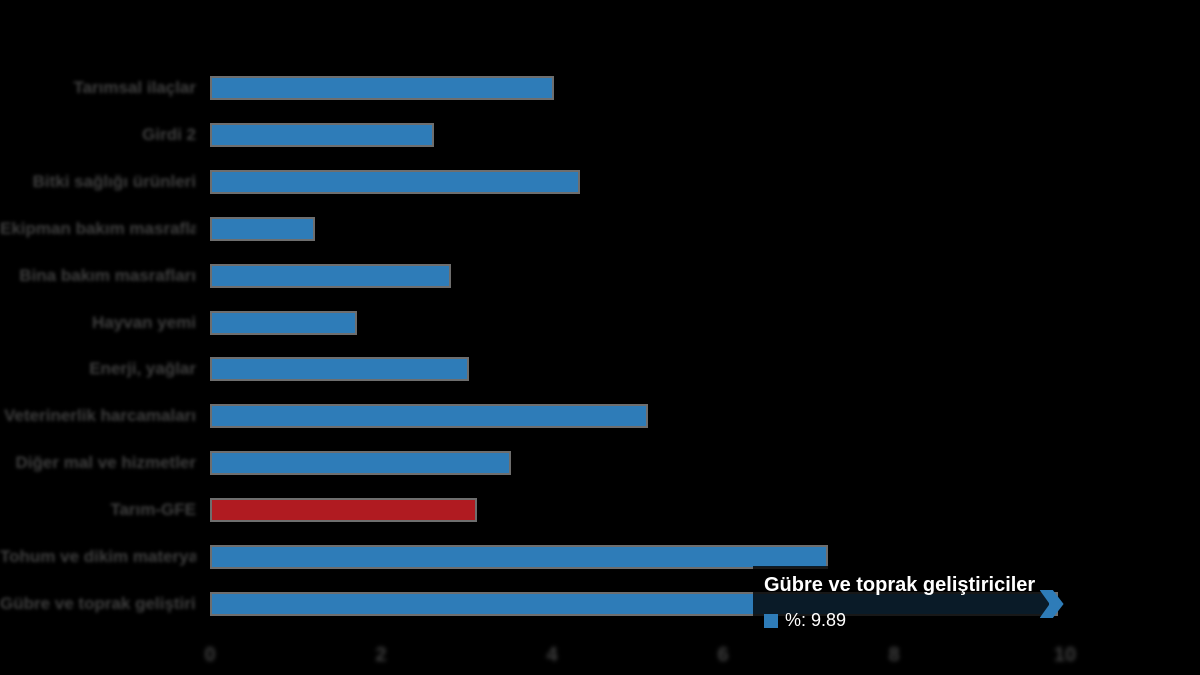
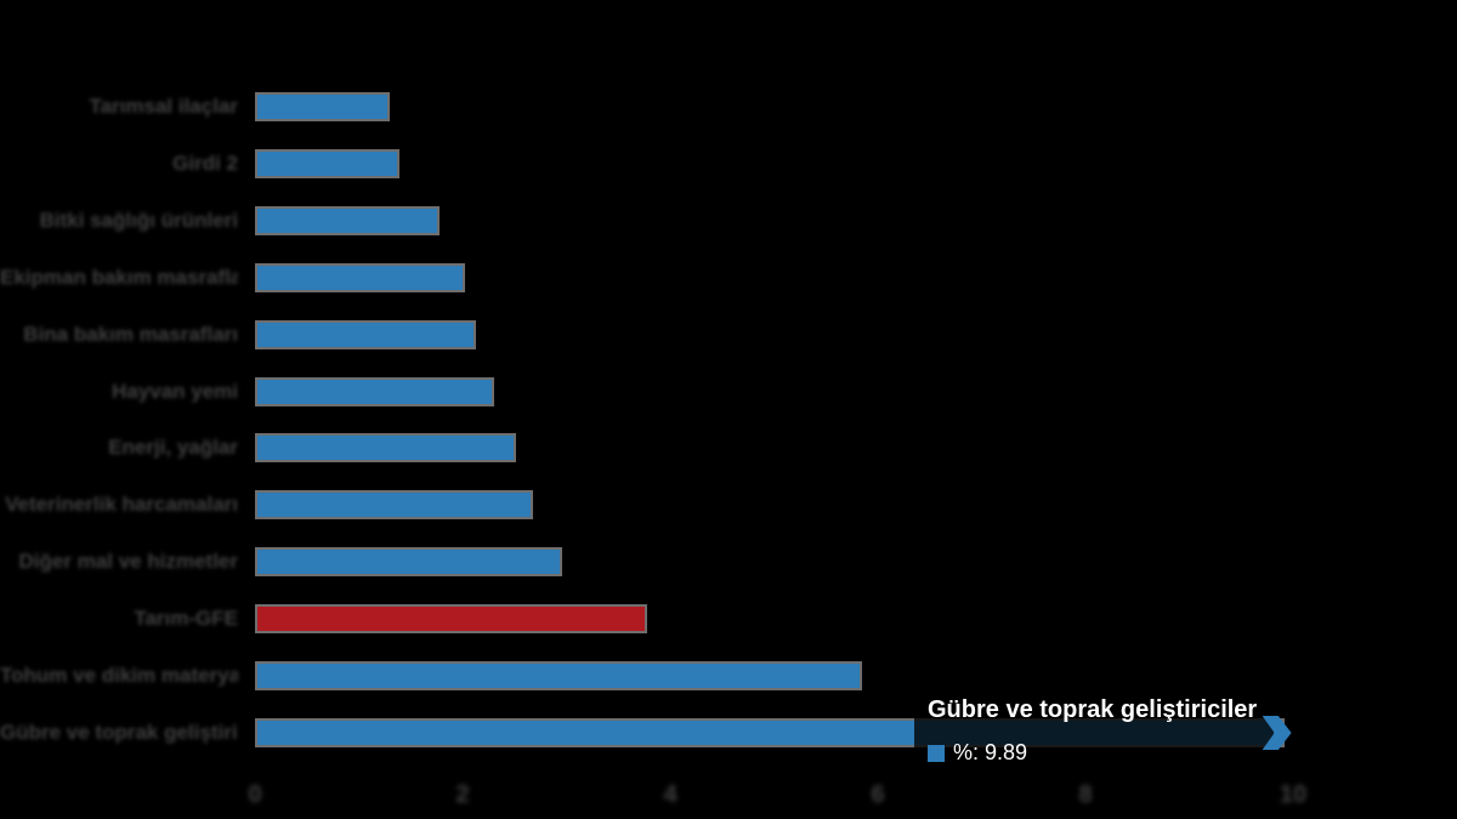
Tarımsal ilaçlar: 4.0 -> 1.3
Girdi 2: 2.6 -> 1.4
Bitki sağlığı ürünleri: 4.3 -> 1.8
Ekipman bakım masrafları: 1.2 -> 2.0
Bina bakım masrafları: 2.8 -> 2.1
Hayvan yemi: 1.7 -> 2.3
Enerji, yağlar: 3.0 -> 2.5
Veterinerlik harcamaları: 5.1 -> 2.6
Diğer mal ve hizmetler: 3.5 -> 2.9
Tarım-GFE: 3.1 -> 3.8
Tohum ve dikim materyali: 7.2 -> 5.8
